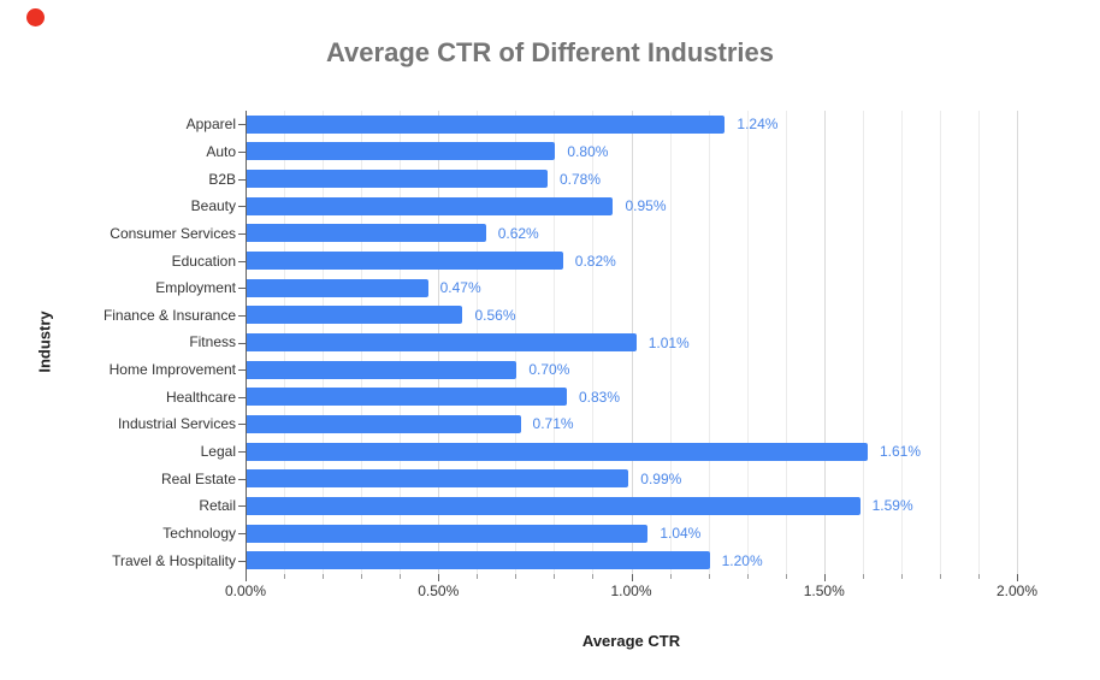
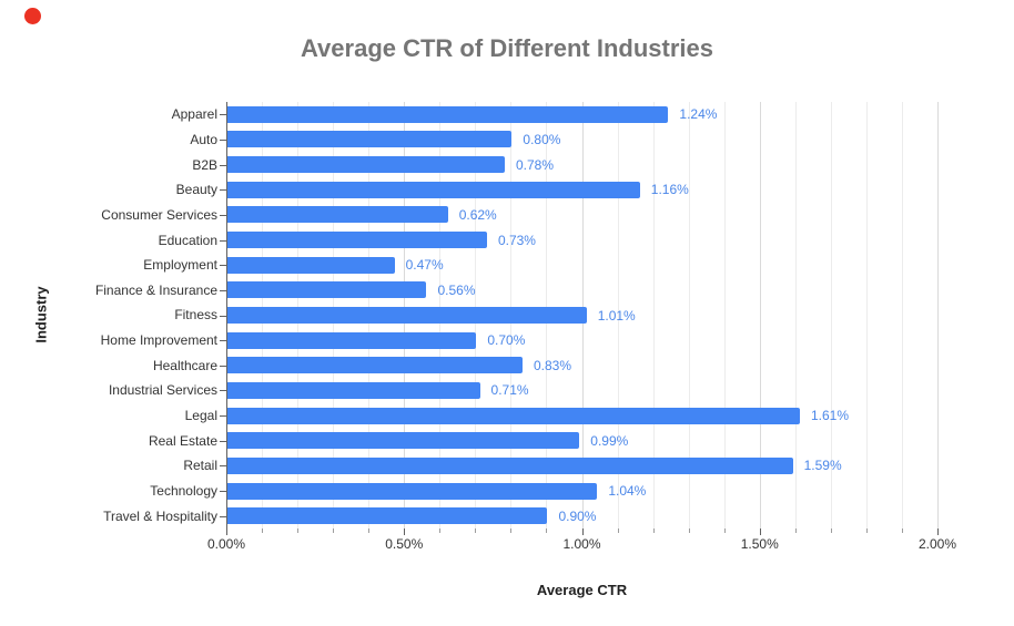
Beauty: 0.95% -> 1.16%
Education: 0.82% -> 0.73%
Travel & Hospitality: 1.20% -> 0.90%
